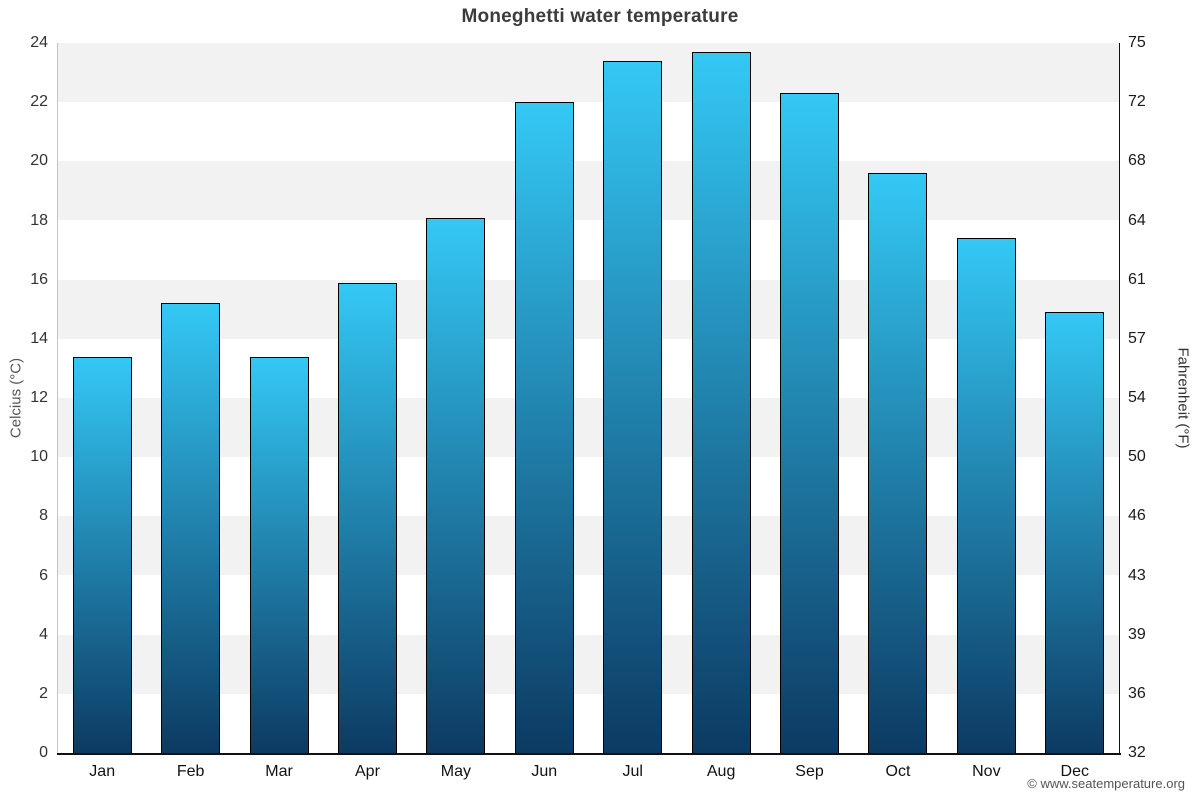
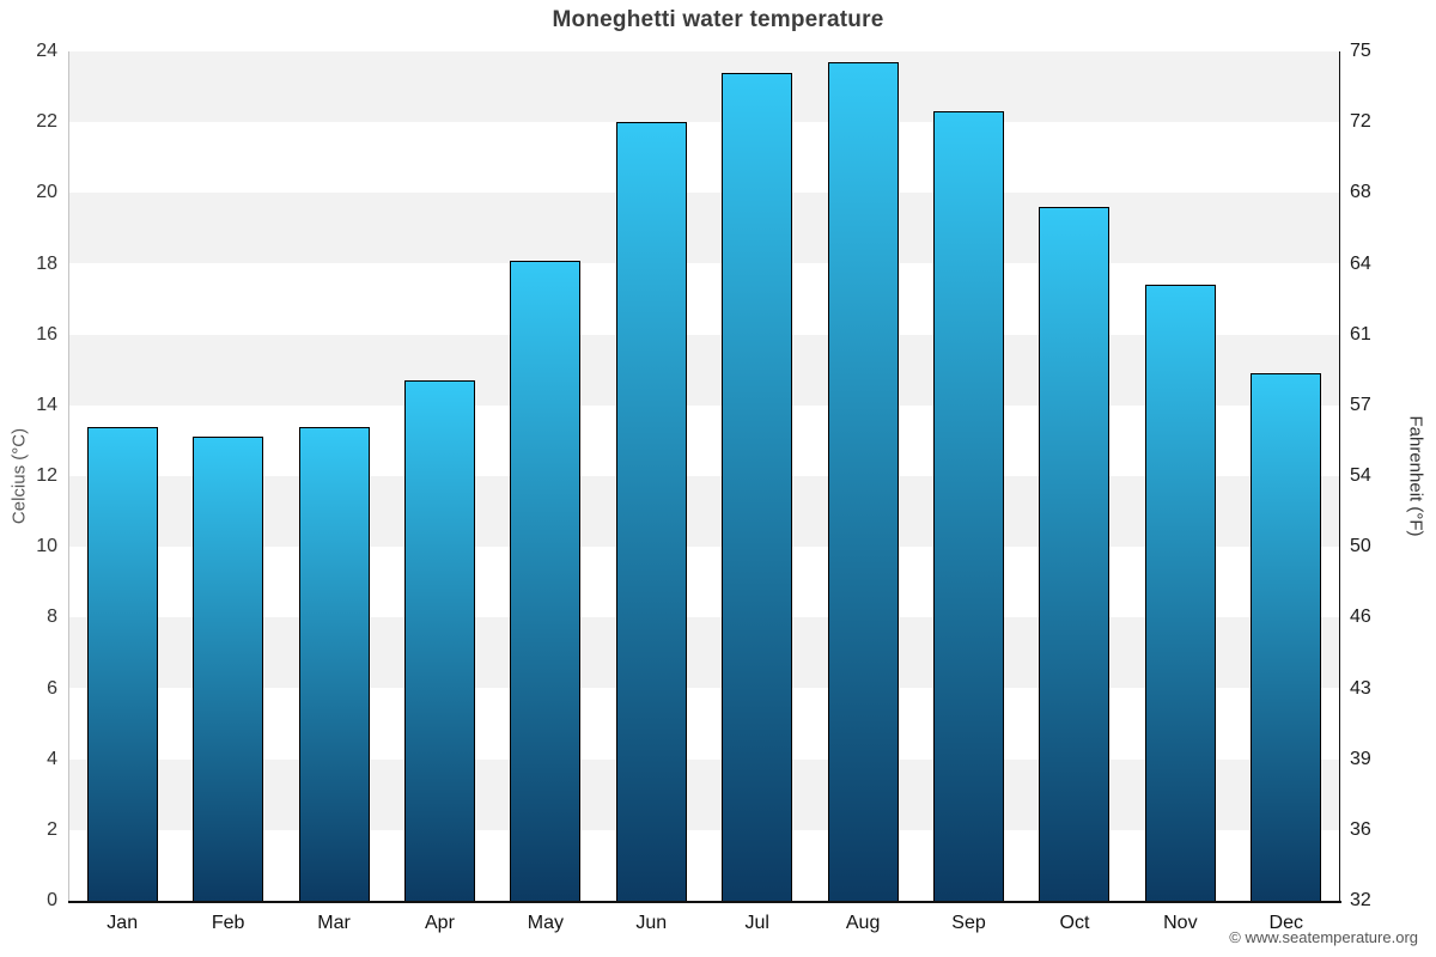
Feb: 15.2 -> 13.1
Apr: 15.9 -> 14.7
